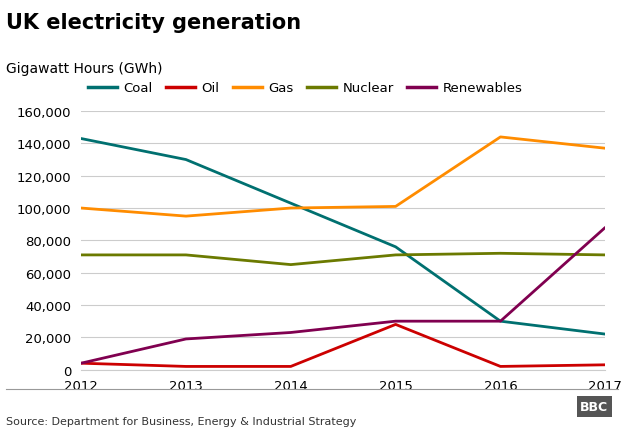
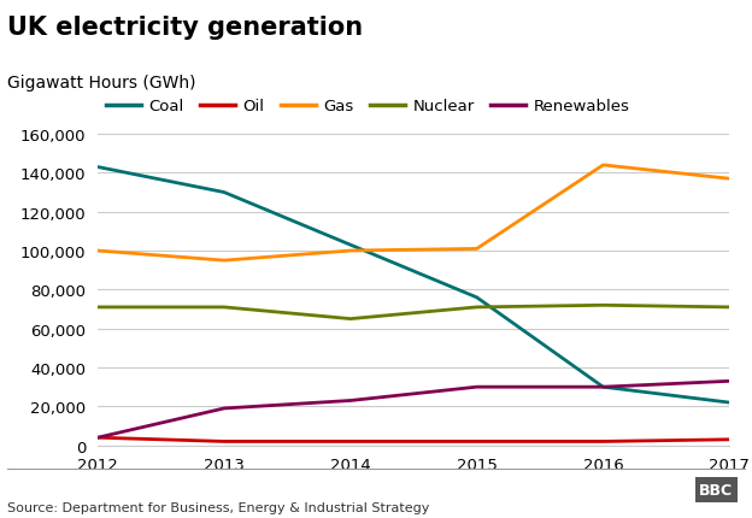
Oil/2015: 28,000 -> 2,000
Renewables/2017: 88,000 -> 33,000
